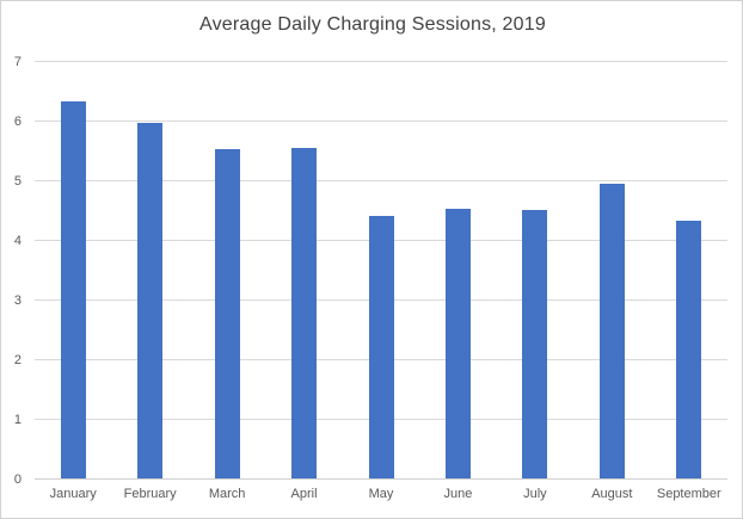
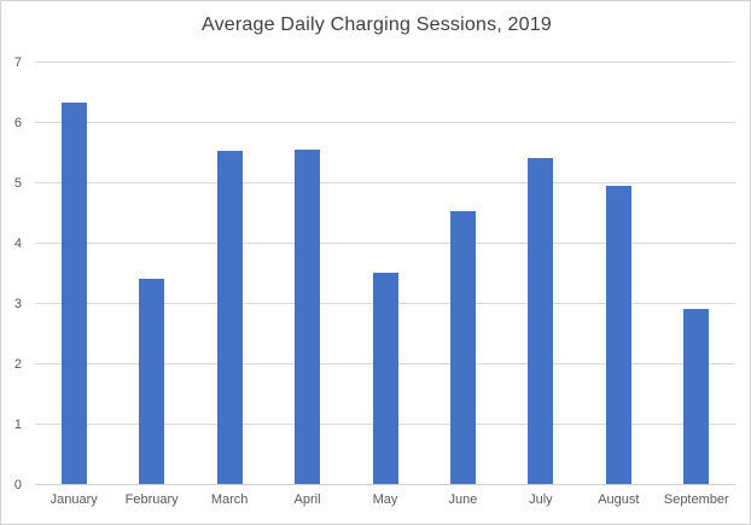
February: 6.0 -> 3.4
May: 4.4 -> 3.5
July: 4.5 -> 5.4
September: 4.3 -> 2.9
